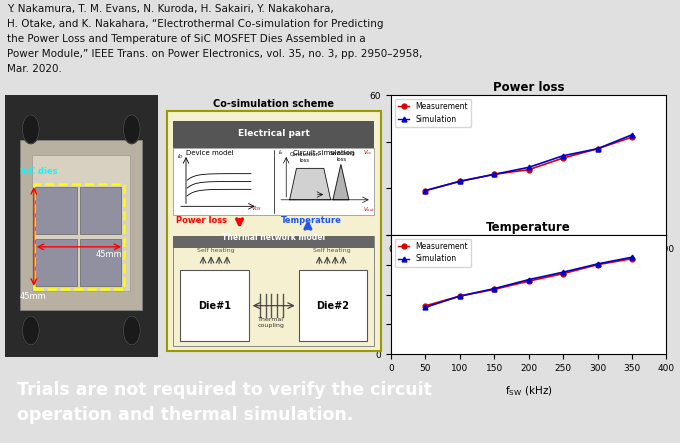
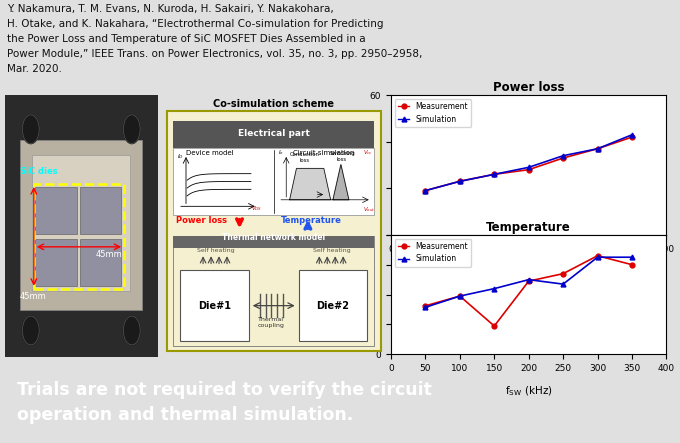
Temperature/Measurement/150: 87 -> 38
Temperature/Simulation/250: 110 -> 94
Temperature/Measurement/300: 120 -> 132
Temperature/Simulation/300: 121 -> 130
Temperature/Measurement/350: 128 -> 120
